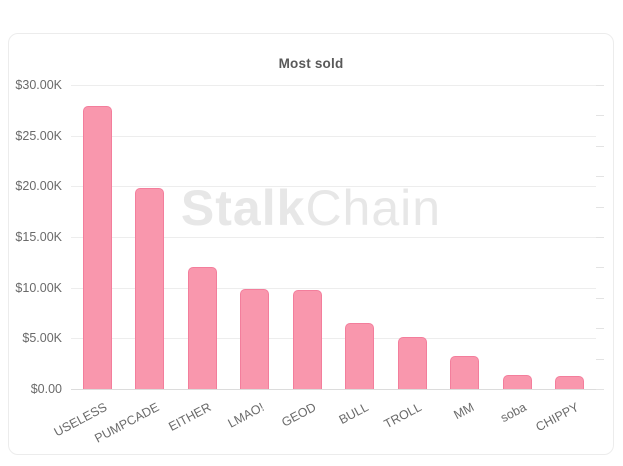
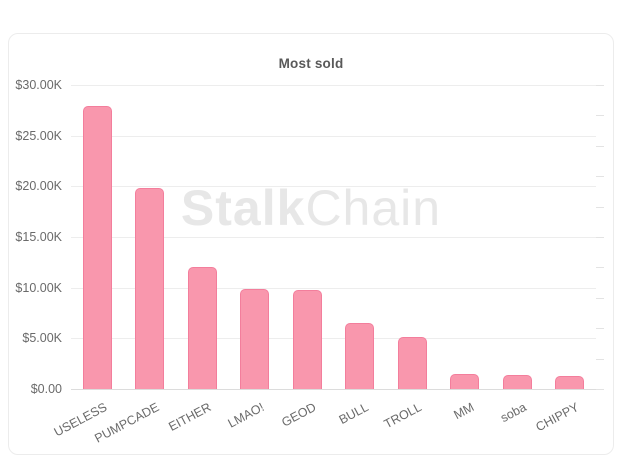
MM: $3.3K -> $1.5K
